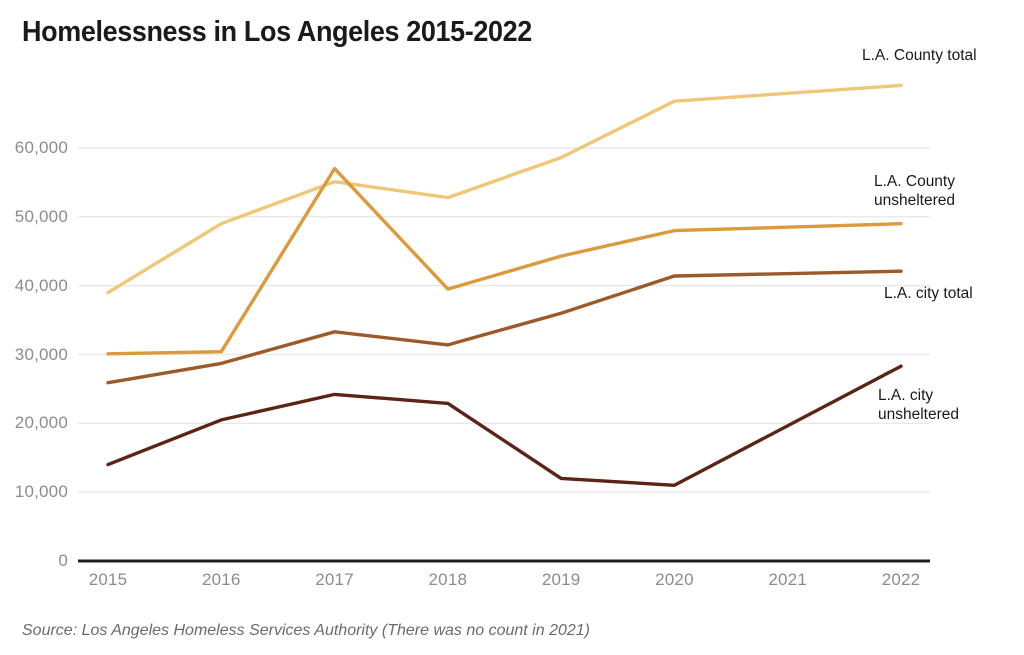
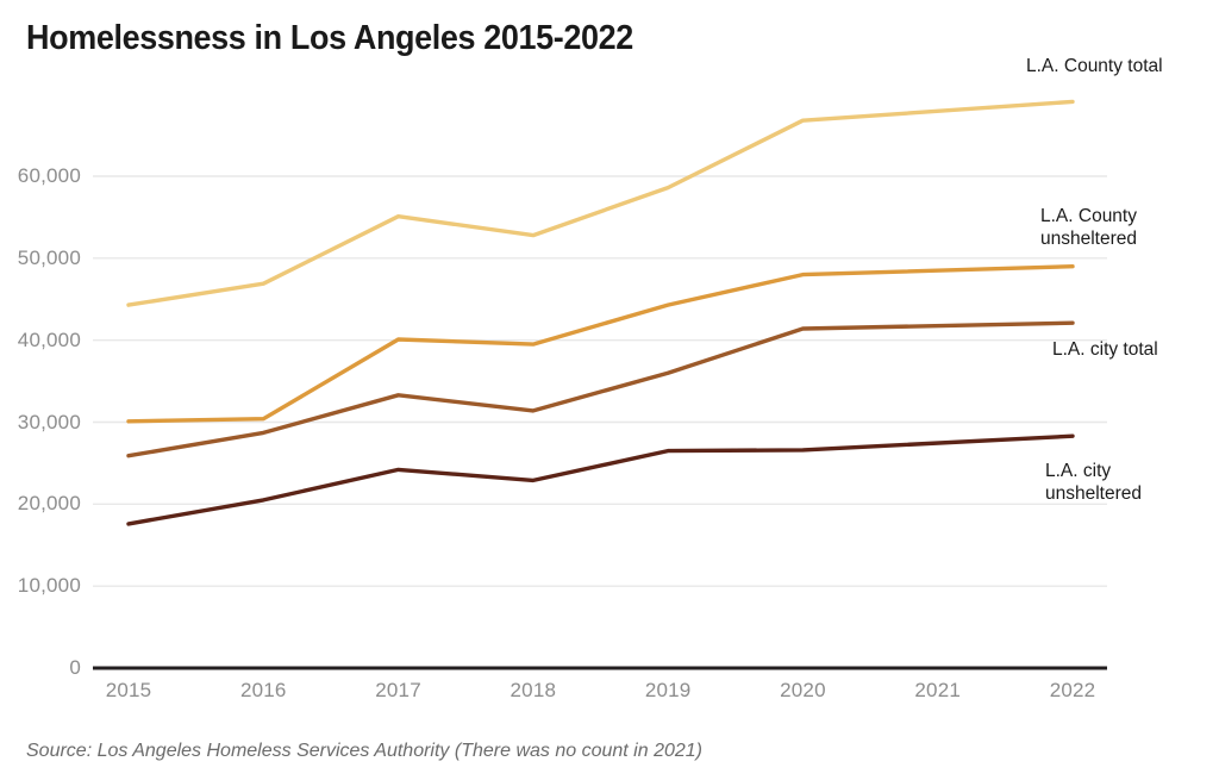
L.A. County total/2015: 39000 -> 44000
L.A. city unsheltered/2015: 14000 -> 18000
L.A. County total/2016: 49000 -> 47000
L.A. County unsheltered/2017: 57000 -> 40000
L.A. city unsheltered/2019: 12000 -> 26000
L.A. city unsheltered/2020: 11000 -> 27000
